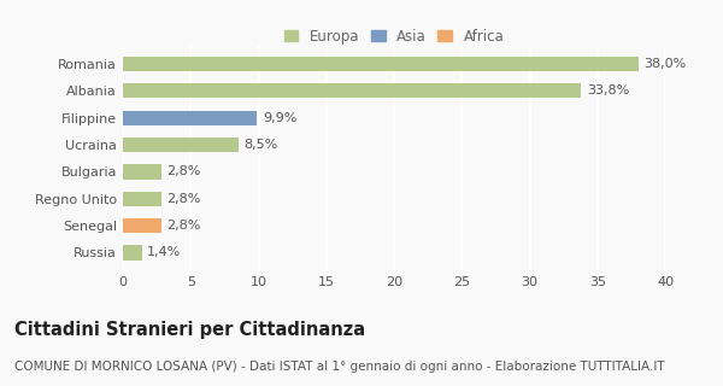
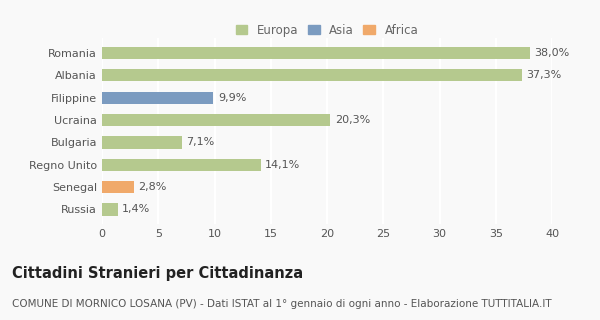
Albania: 33,8% -> 37,3%
Ucraina: 8,5% -> 20,3%
Bulgaria: 2,8% -> 7,1%
Regno Unito: 2,8% -> 14,1%
